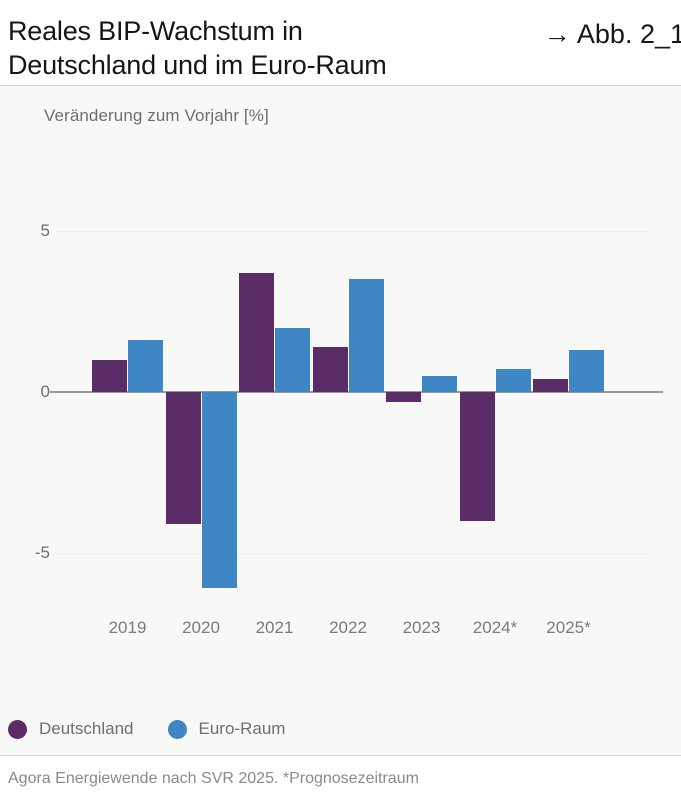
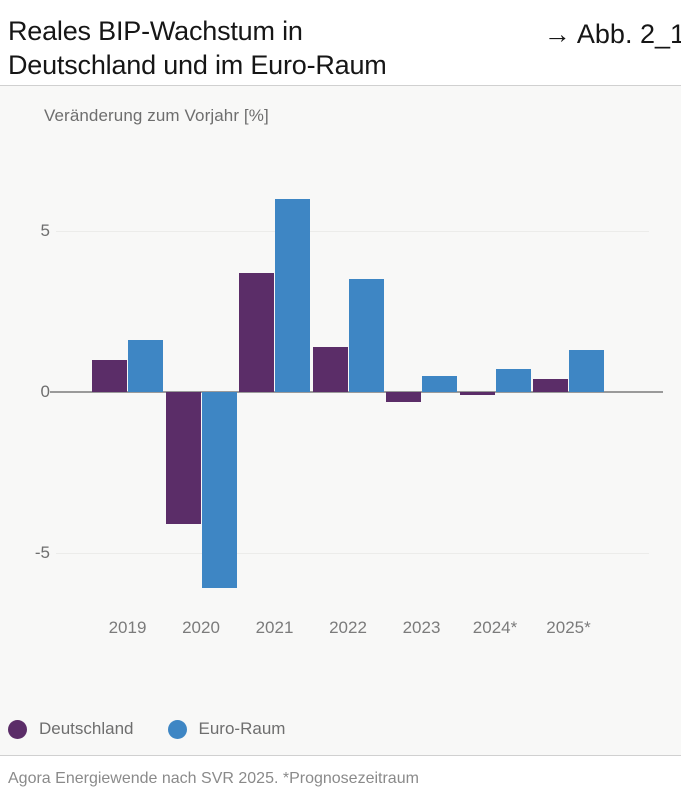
Euro-Raum/2021: 2.0 -> 6.0
Deutschland/2024*: -4.0 -> -0.1
